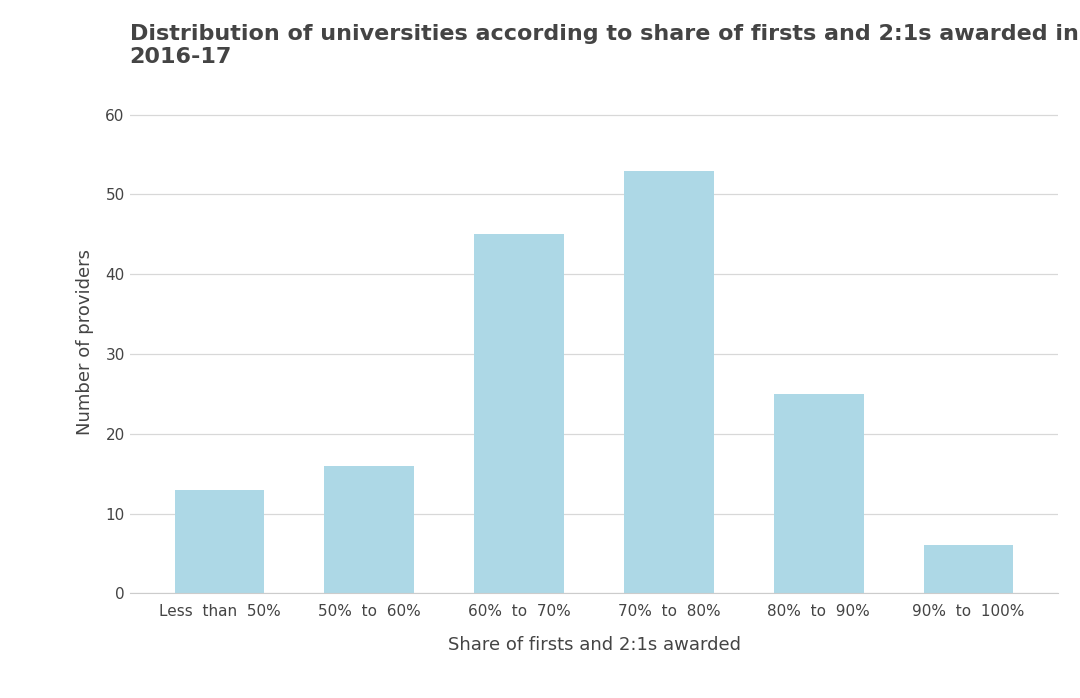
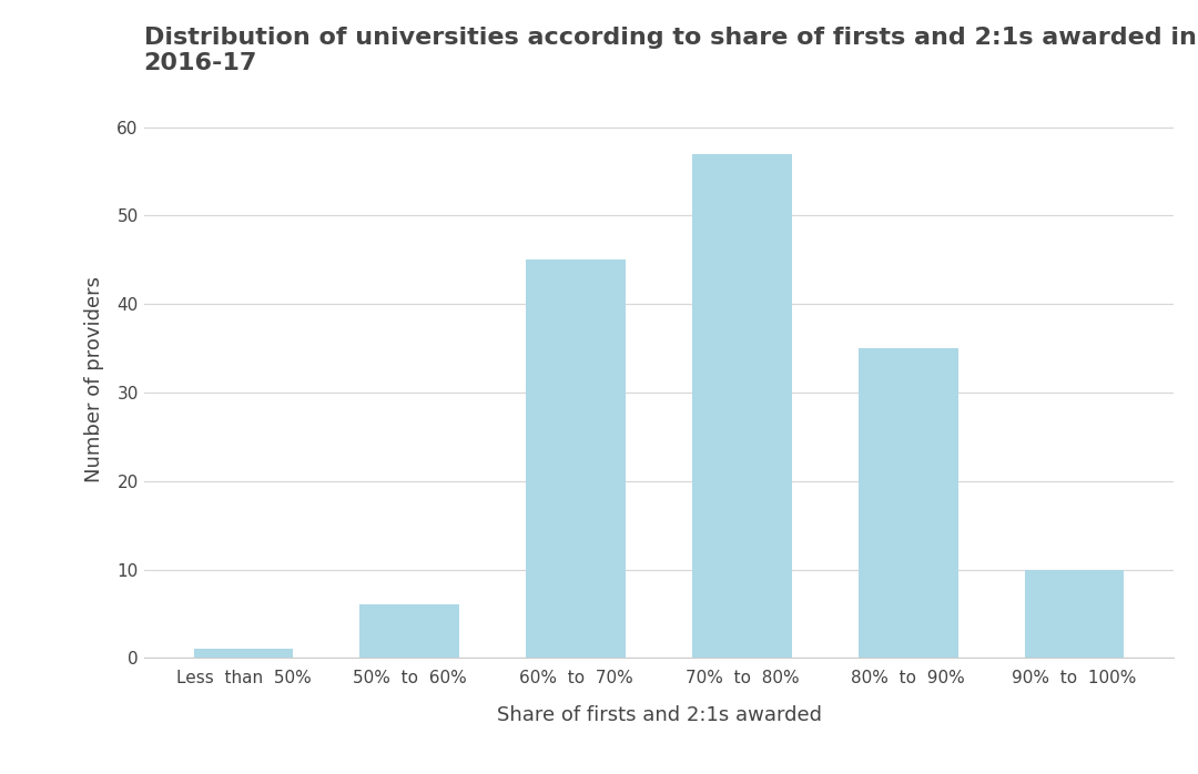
Less than 50%: 13 -> 1
50% to 60%: 16 -> 6
70% to 80%: 53 -> 57
80% to 90%: 25 -> 35
90% to 100%: 6 -> 10
